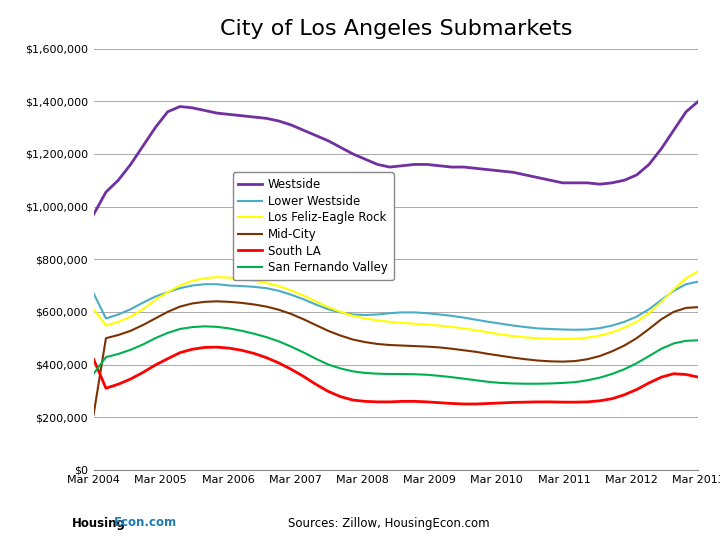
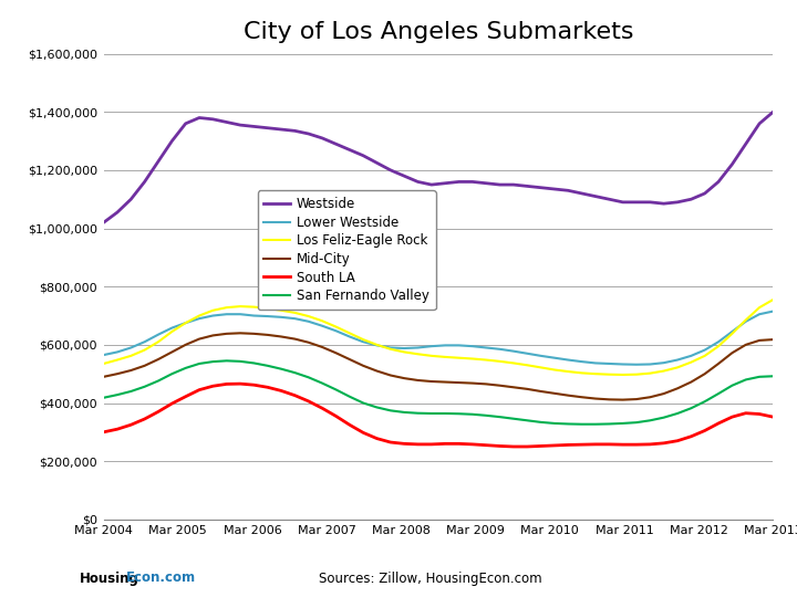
Westside/Mar 2004: $970,000 -> $1,020,000
Lower Westside/Mar 2004: $670,000 -> $565,000
Los Feliz-Eagle Rock/Mar 2004: $610,000 -> $535,000
Mid-City/Mar 2004: $210,000 -> $490,000
South LA/Mar 2004: $420,000 -> $300,000
San Fernando Valley/Mar 2004: $365,000 -> $418,000
